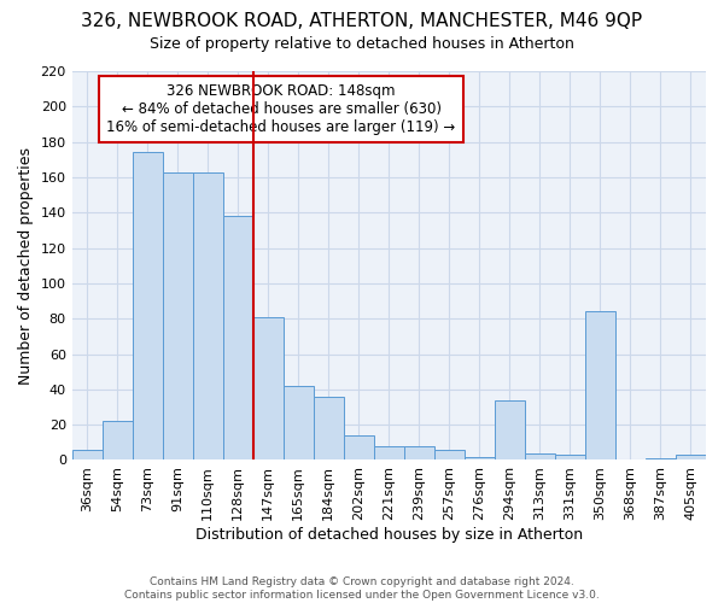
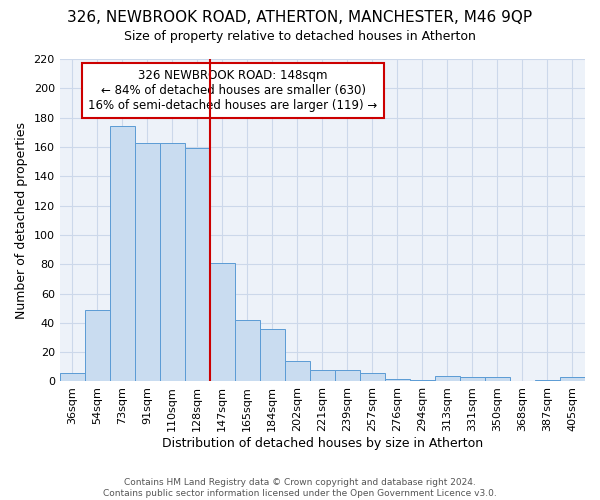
54sqm: 22 -> 49
128sqm: 138 -> 159
294sqm: 34 -> 1
350sqm: 84 -> 3
